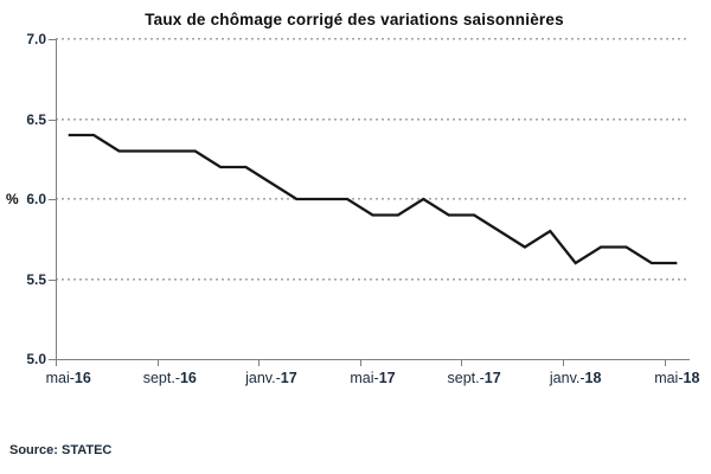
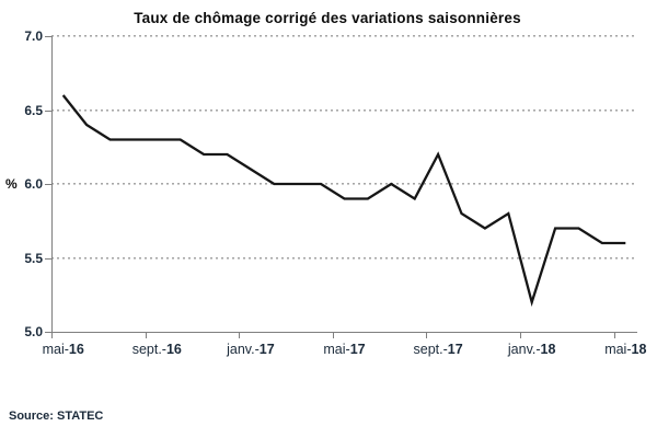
mai-16: 6.4 -> 6.6
sept.-17: 5.9 -> 6.2
janv.-18: 5.6 -> 5.2
